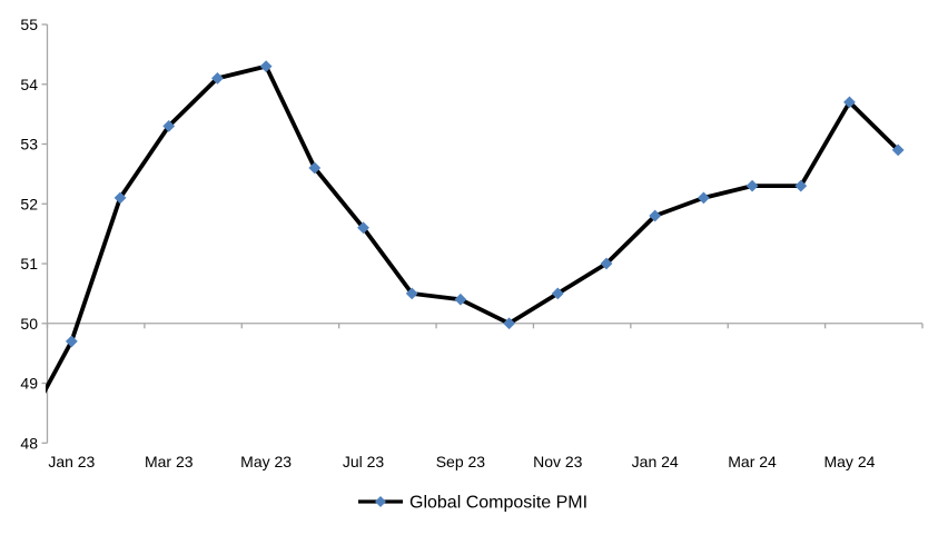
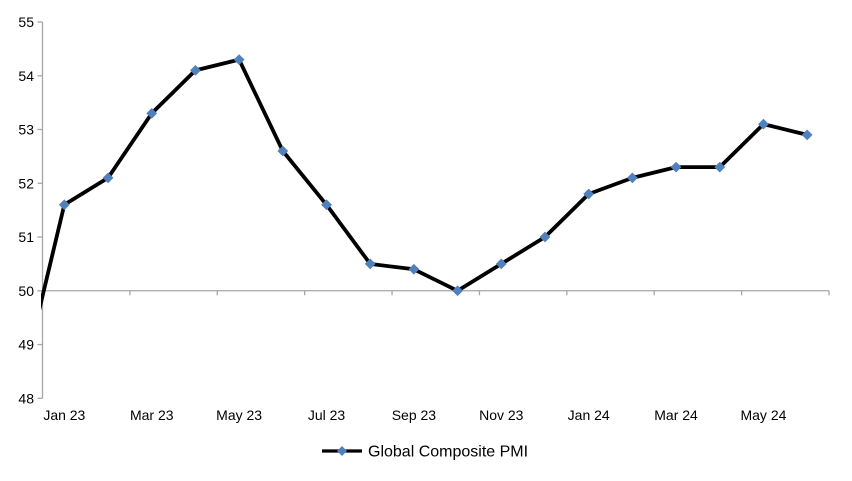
Jan 23: 49.7 -> 51.6
May 24: 53.7 -> 53.1
